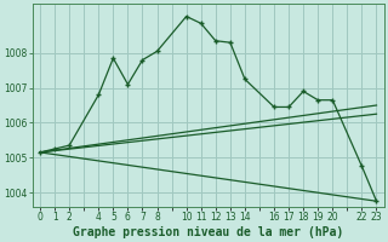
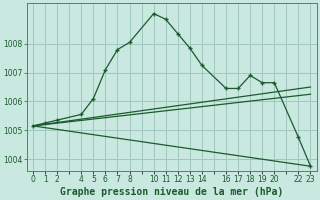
4: 1006.80 -> 1005.55
5: 1007.85 -> 1006.10
13: 1008.30 -> 1007.85
